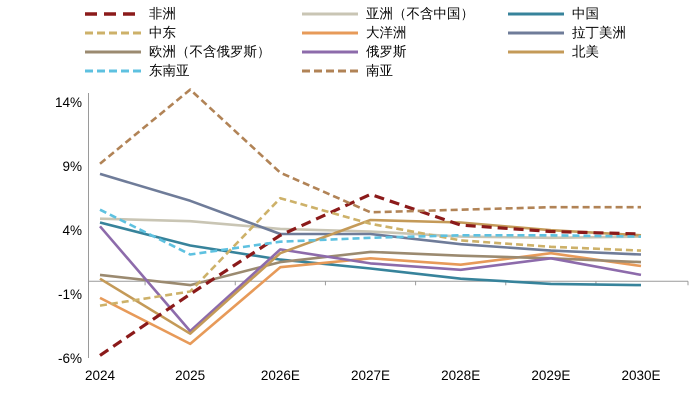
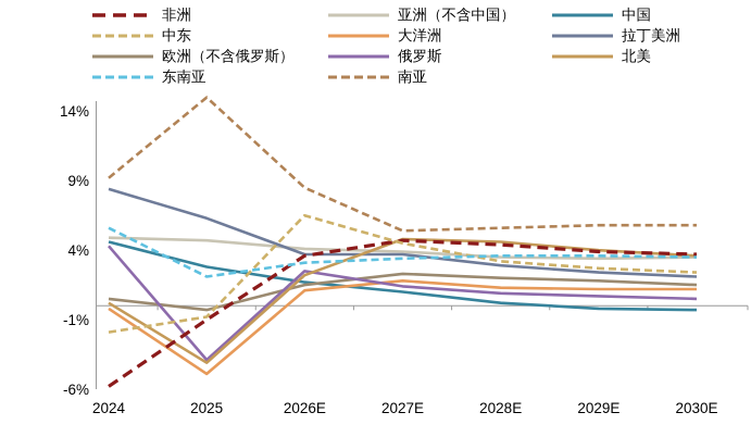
大洋洲/2024: -1.3% -> -0.2%
非洲/2027E: 6.8% -> 4.7%
大洋洲/2029E: 2.2% -> 1.2%
俄罗斯/2029E: 1.8% -> 0.7%
